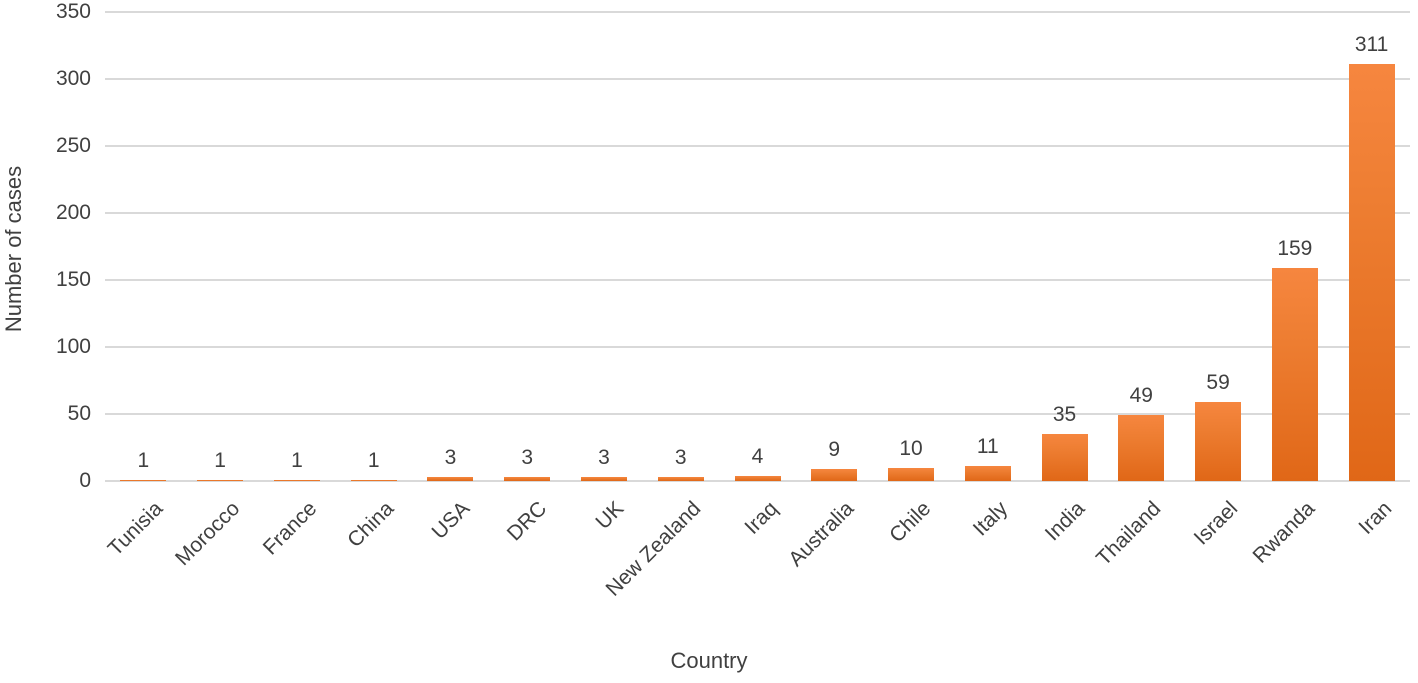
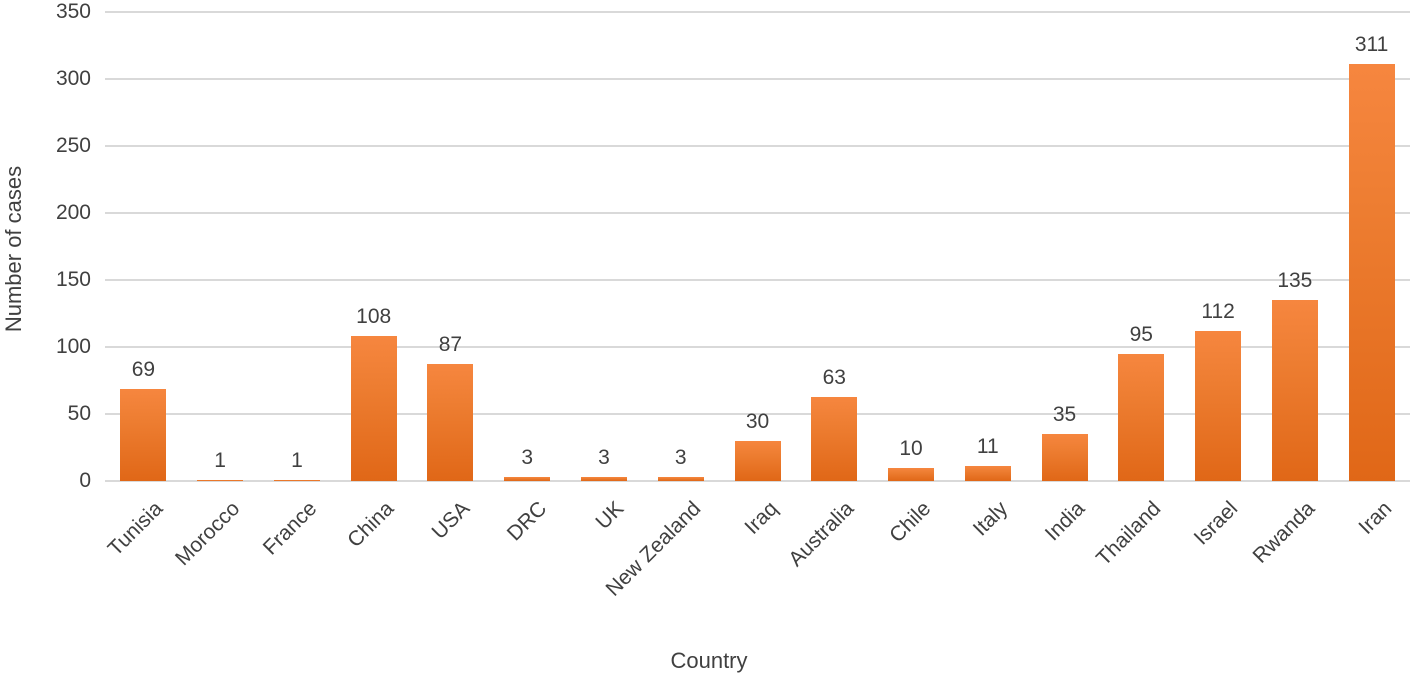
Tunisia: 1 -> 69
China: 1 -> 108
USA: 3 -> 87
Iraq: 4 -> 30
Australia: 9 -> 63
Thailand: 49 -> 95
Israel: 59 -> 112
Rwanda: 159 -> 135
